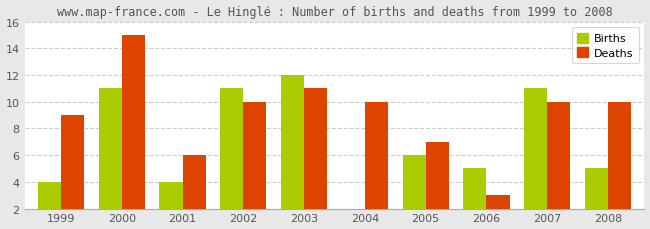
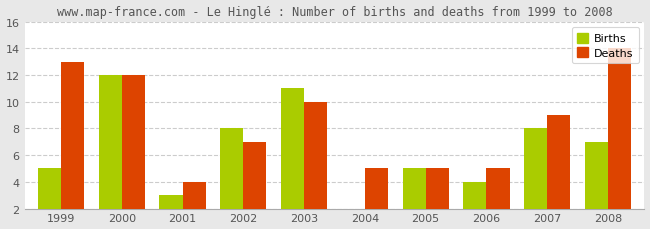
Births/1999: 4 -> 5
Deaths/1999: 9 -> 13
Births/2000: 11 -> 12
Deaths/2000: 15 -> 12
Births/2001: 4 -> 3
Deaths/2001: 6 -> 4
Births/2002: 11 -> 8
Deaths/2002: 10 -> 7
Births/2003: 12 -> 11
Deaths/2003: 11 -> 10
Deaths/2004: 10 -> 5
Births/2005: 6 -> 5
Deaths/2005: 7 -> 5
Births/2006: 5 -> 4
Deaths/2006: 3 -> 5
Births/2007: 11 -> 8
Deaths/2007: 10 -> 9
Births/2008: 5 -> 7
Deaths/2008: 10 -> 14
